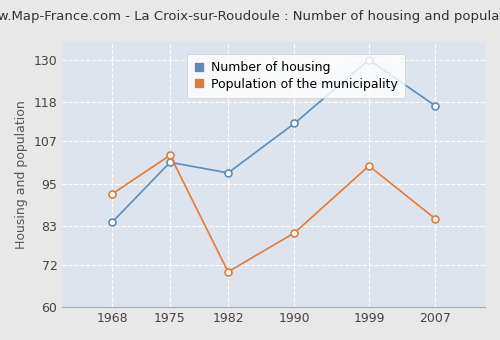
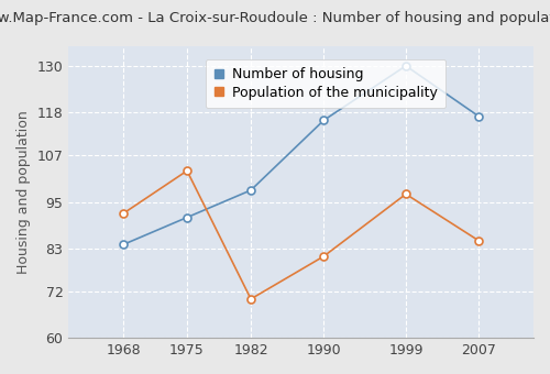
Number of housing/1975: 101 -> 91
Number of housing/1990: 112 -> 116
Population of the municipality/1999: 100 -> 97
